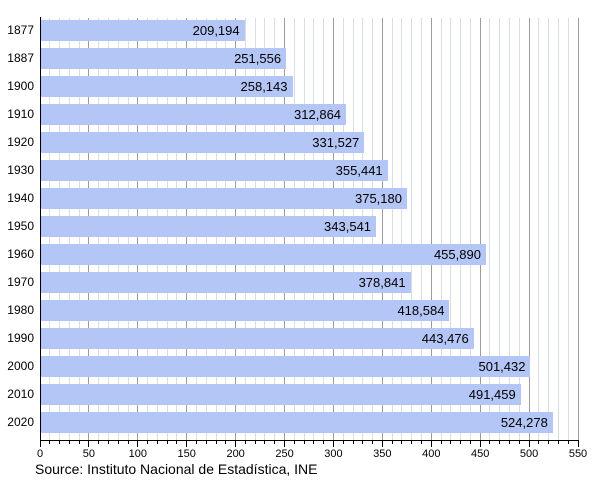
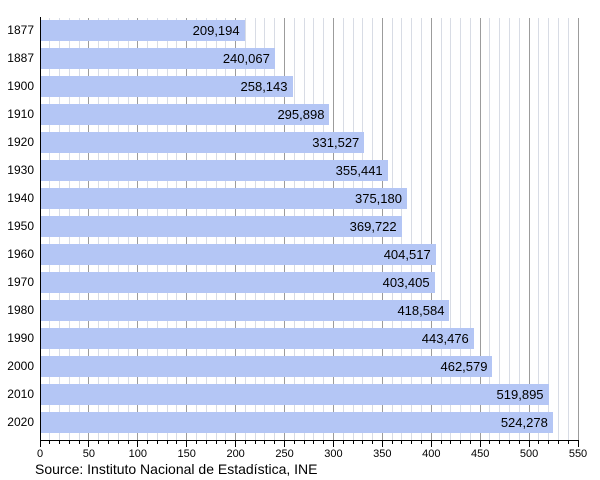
1887: 251,556 -> 240,067
1910: 312,864 -> 295,898
1950: 343,541 -> 369,722
1960: 455,890 -> 404,517
1970: 378,841 -> 403,405
2000: 501,432 -> 462,579
2010: 491,459 -> 519,895
